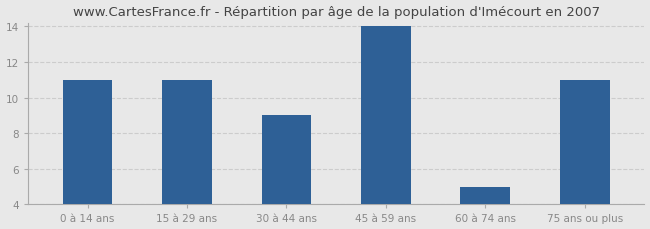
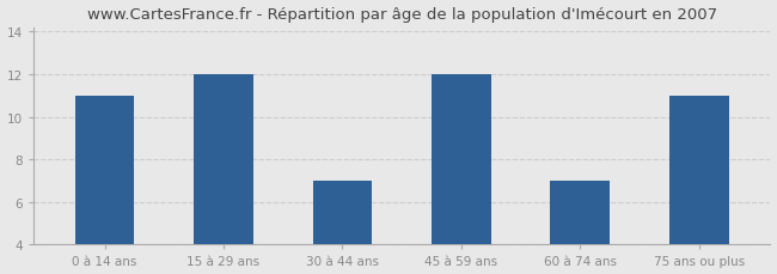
15 à 29 ans: 11 -> 12
30 à 44 ans: 9 -> 7
45 à 59 ans: 14 -> 12
60 à 74 ans: 5 -> 7
